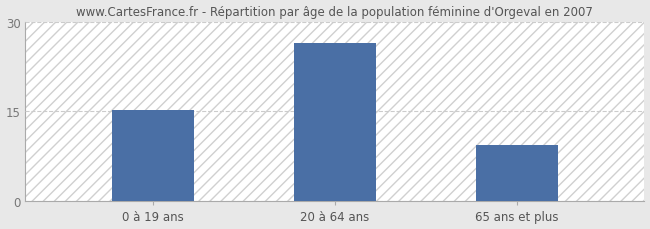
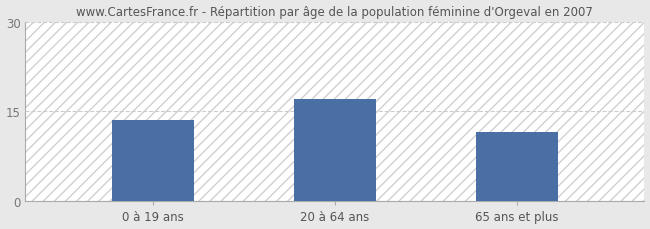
0 à 19 ans: 15.2 -> 13.5
20 à 64 ans: 26.4 -> 17.0
65 ans et plus: 9.4 -> 11.5
